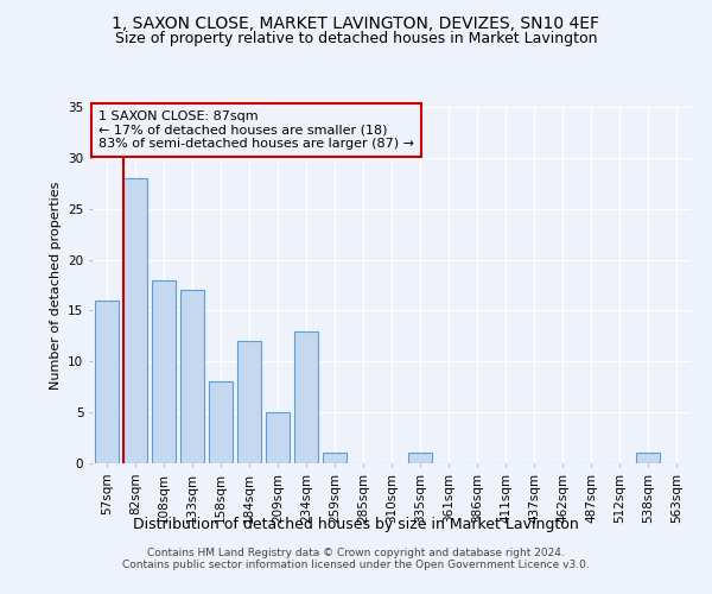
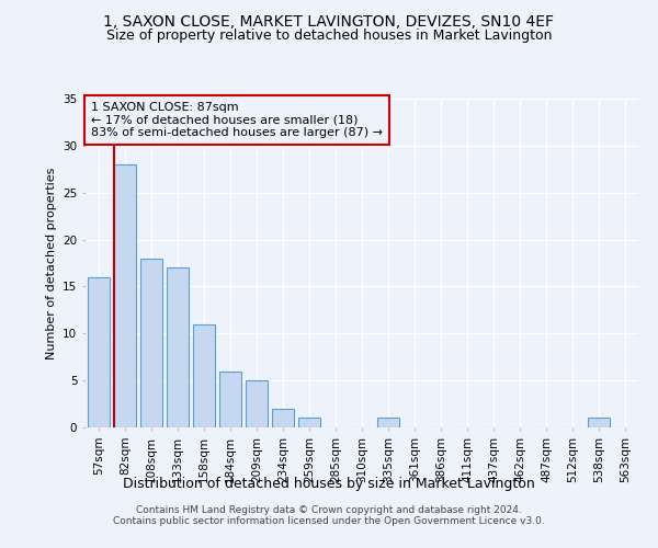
158sqm: 8 -> 11
184sqm: 12 -> 6
234sqm: 13 -> 2
